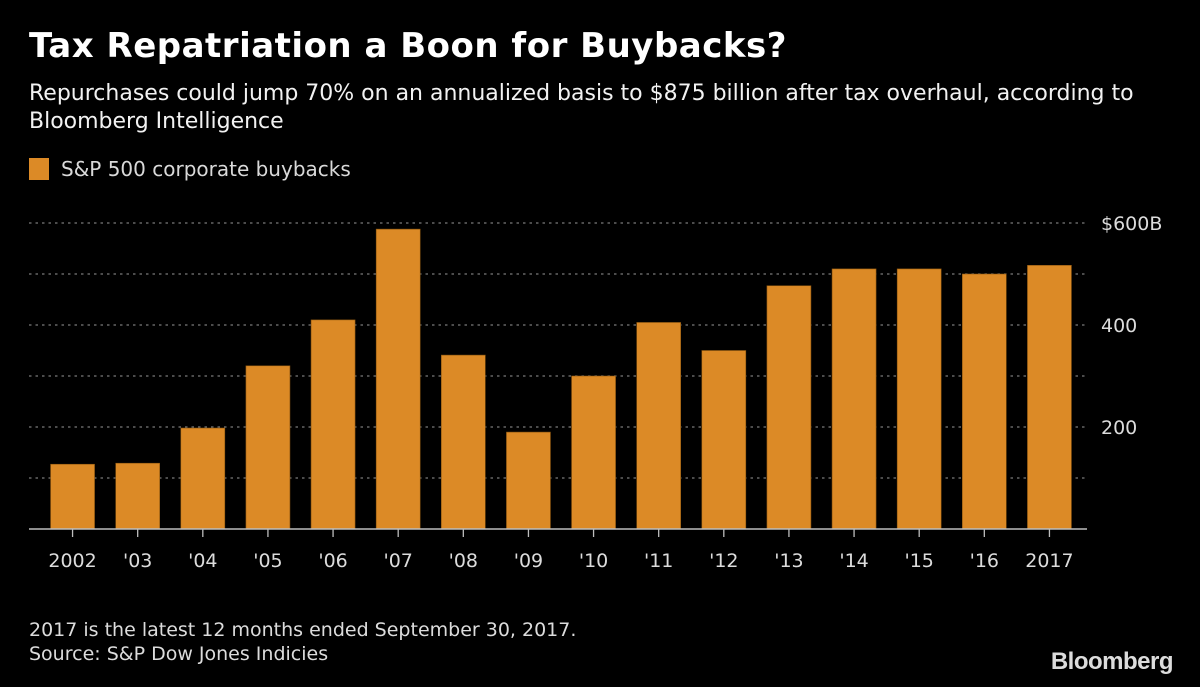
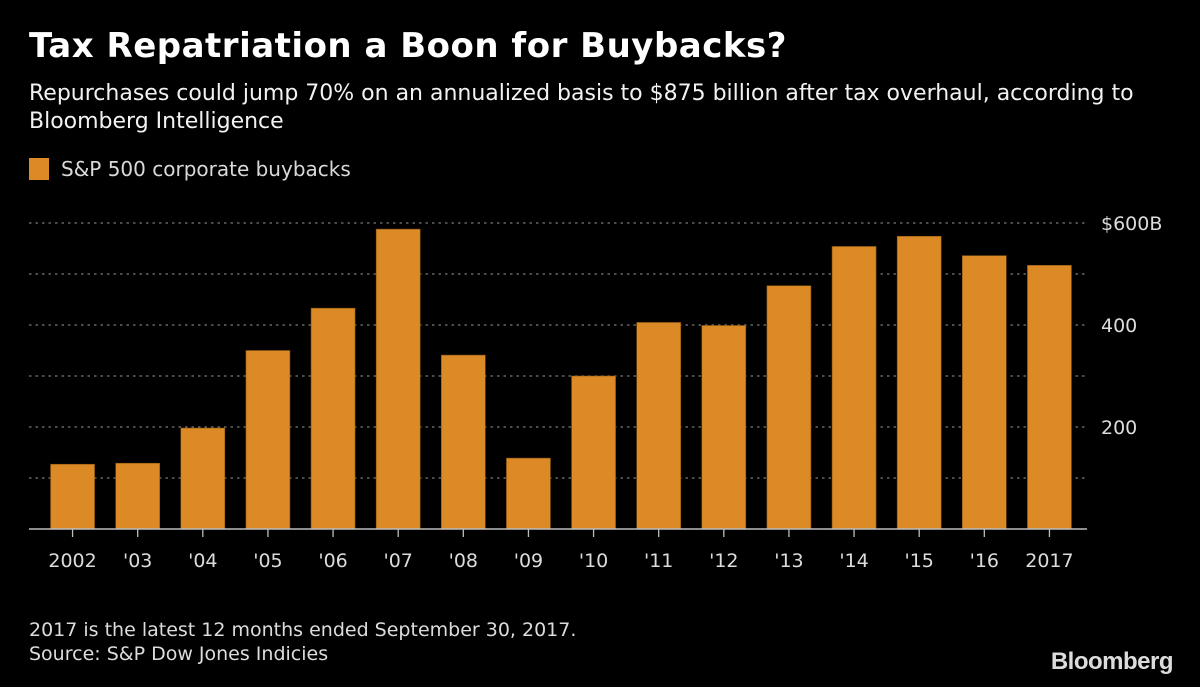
'05: $320B -> $350B
'06: $410B -> $430B
'09: $190B -> $140B
'12: $350B -> $400B
'14: $510B -> $550B
'15: $510B -> $570B
'16: $500B -> $540B
